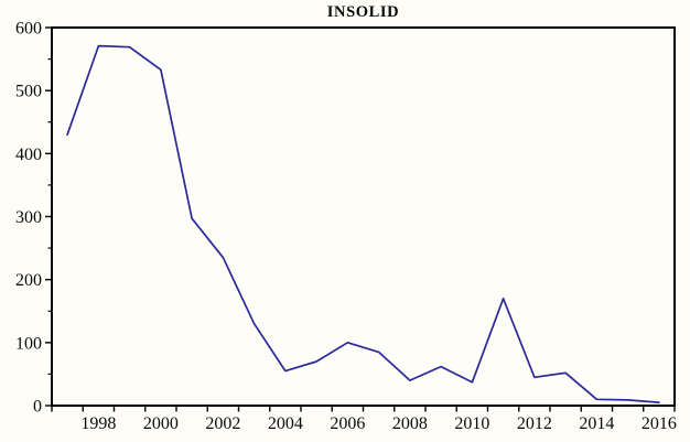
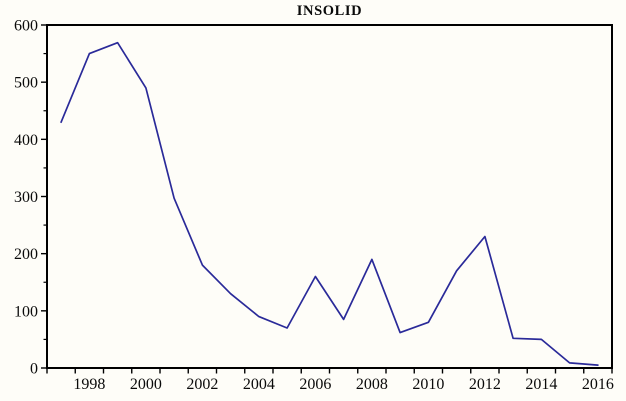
1998: 570 -> 550
2000: 530 -> 490
2002: 240 -> 180
2004: 60 -> 90
2006: 100 -> 160
2008: 40 -> 190
2010: 40 -> 80
2012: 40 -> 230
2014: 10 -> 50
